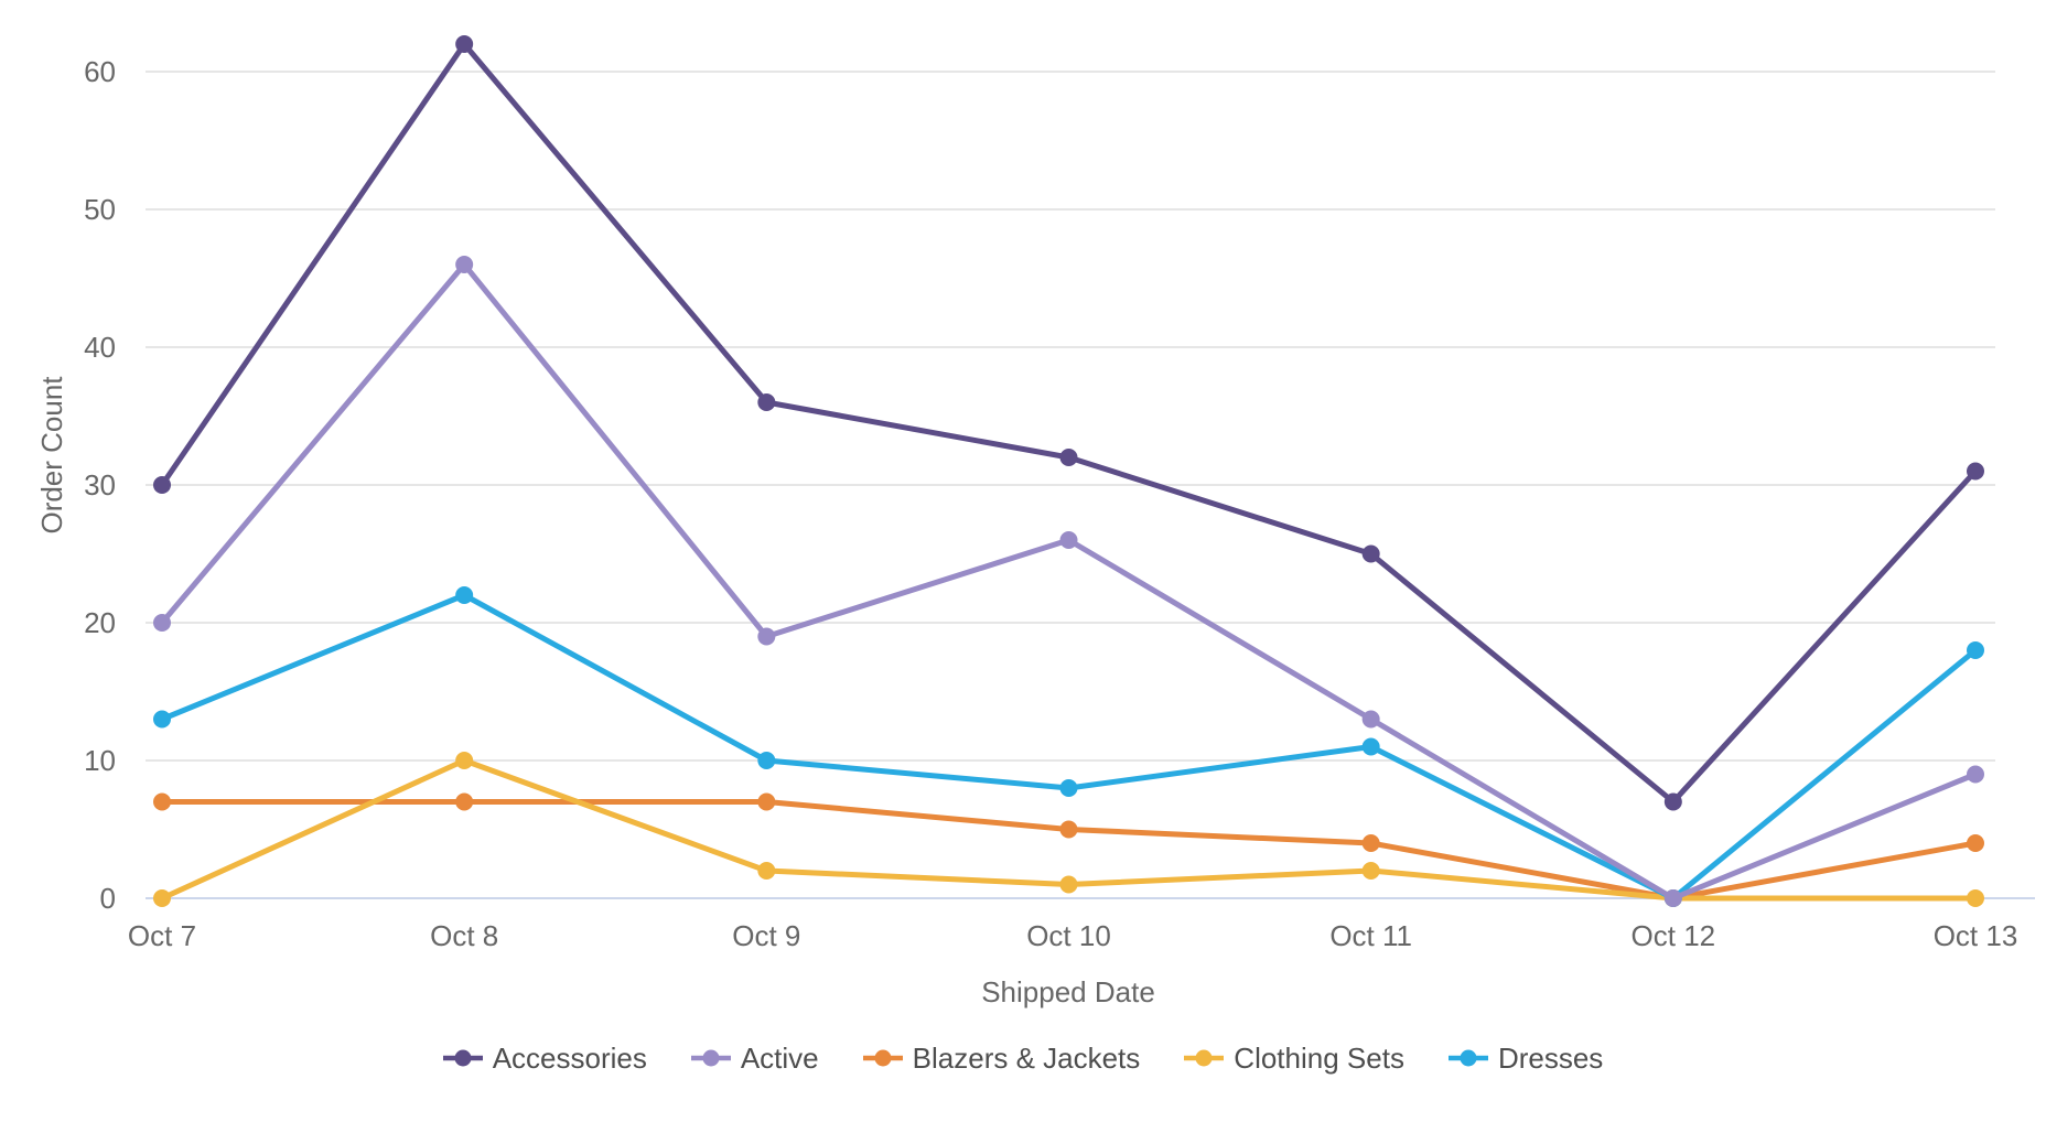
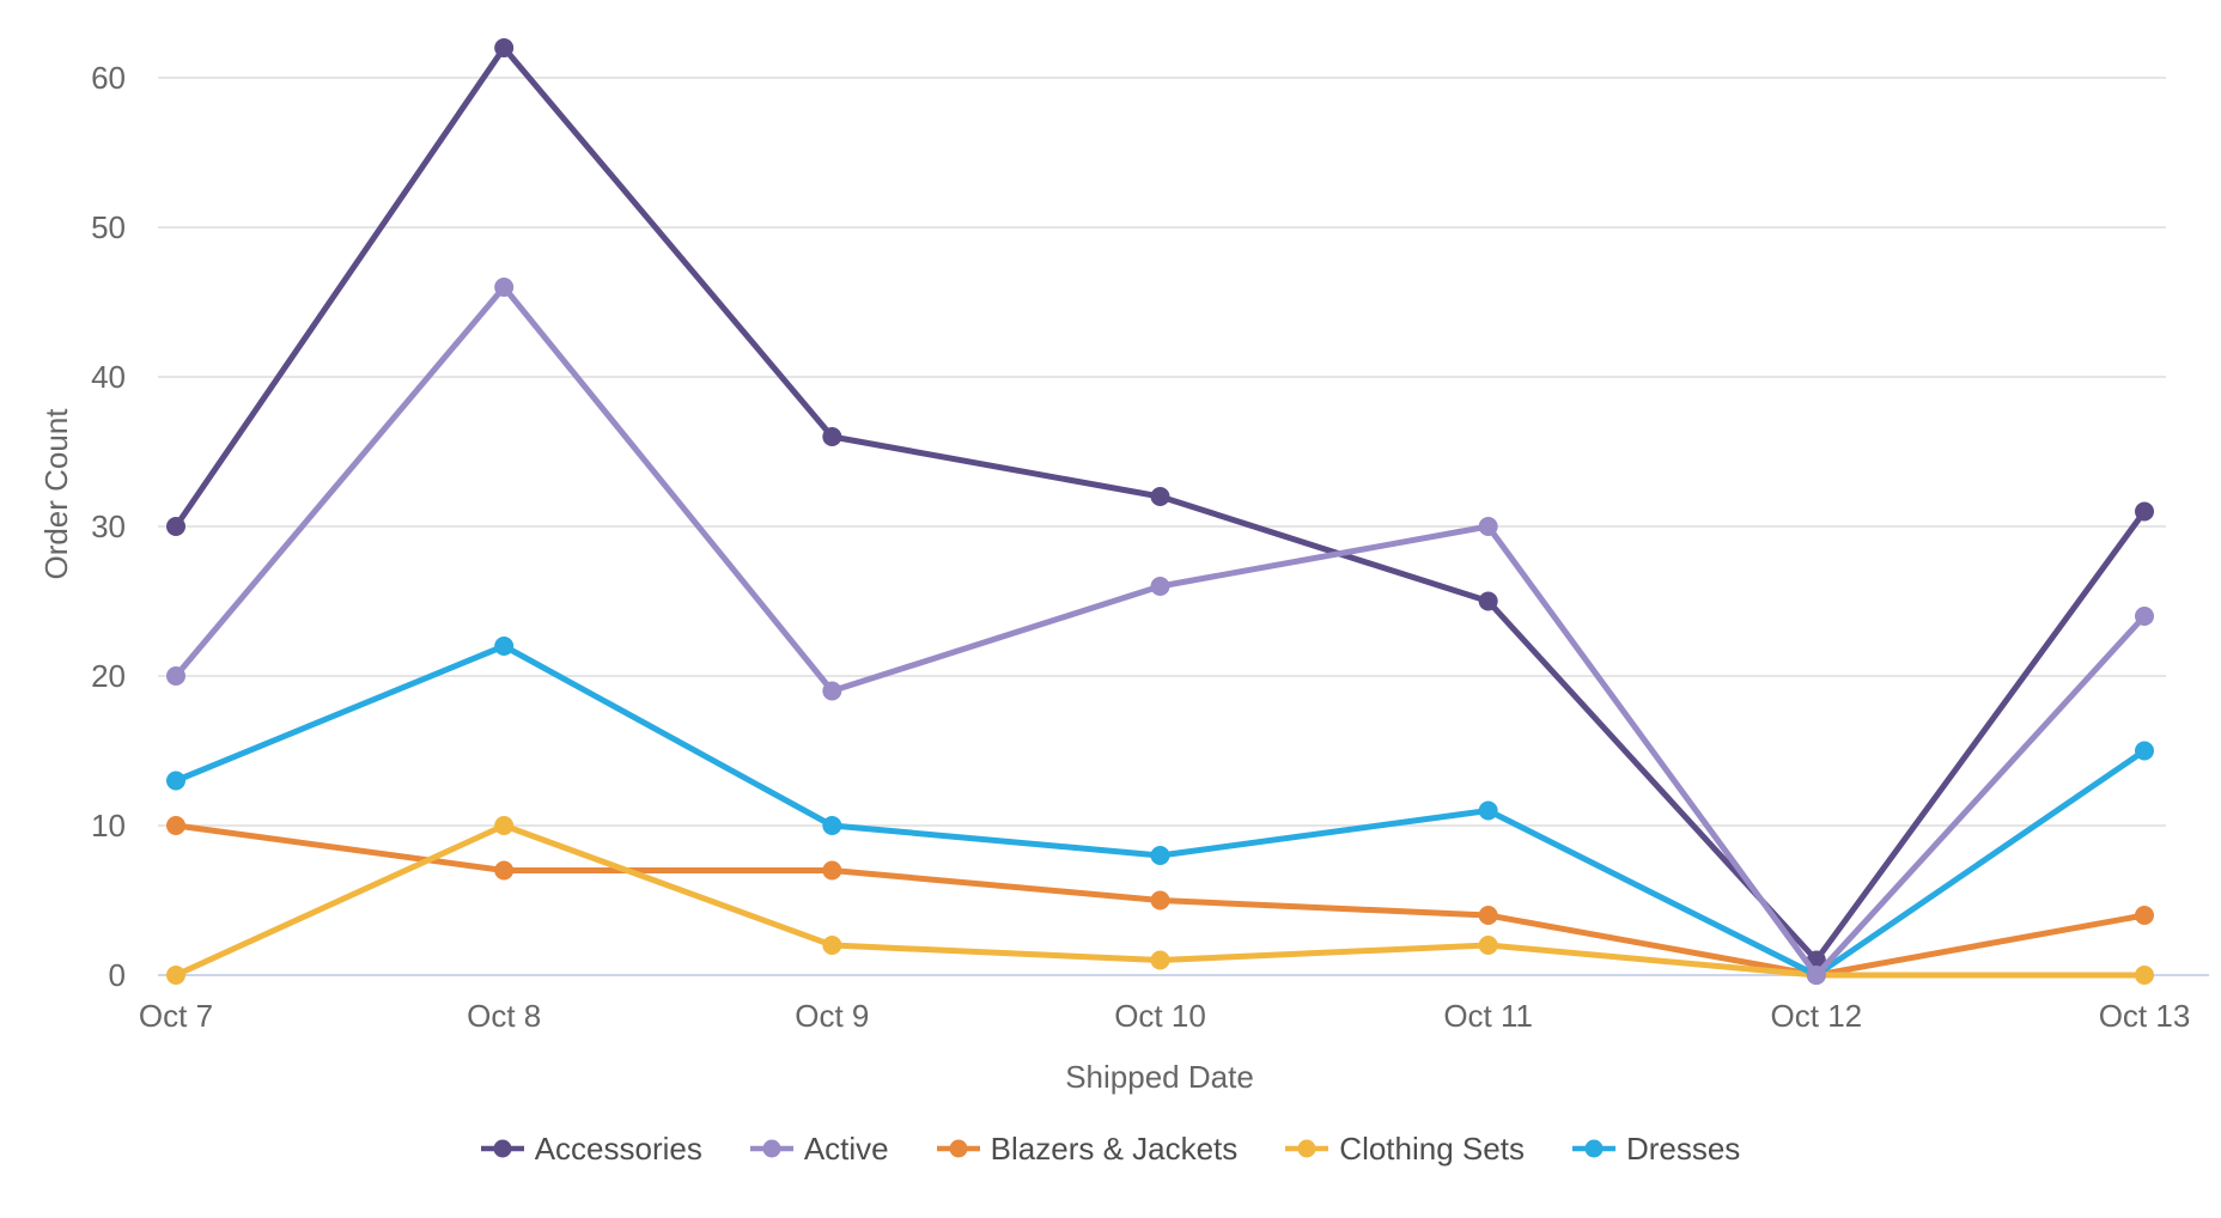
Blazers & Jackets/Oct 7: 7 -> 10
Active/Oct 11: 13 -> 30
Accessories/Oct 12: 7 -> 1
Active/Oct 13: 9 -> 24
Dresses/Oct 13: 18 -> 15
